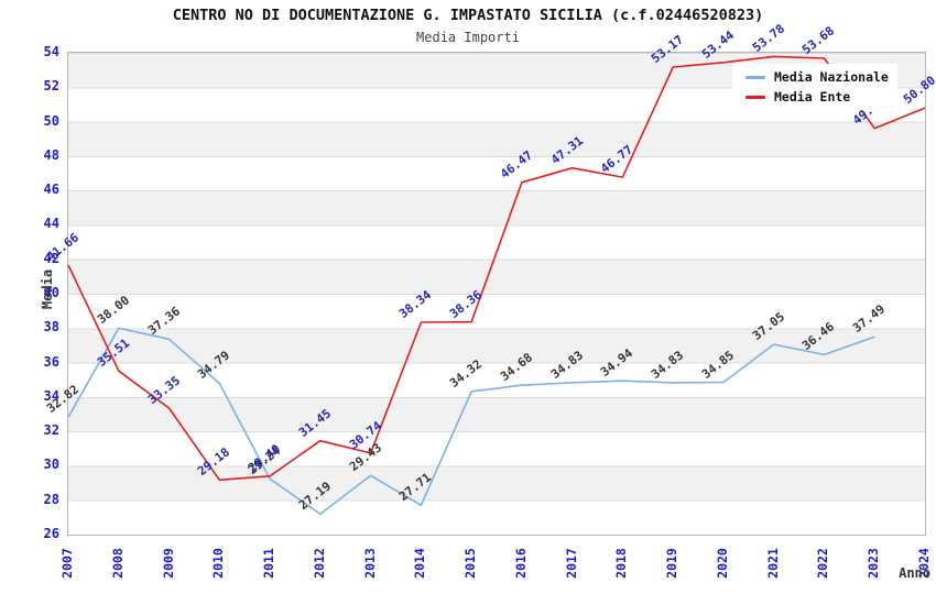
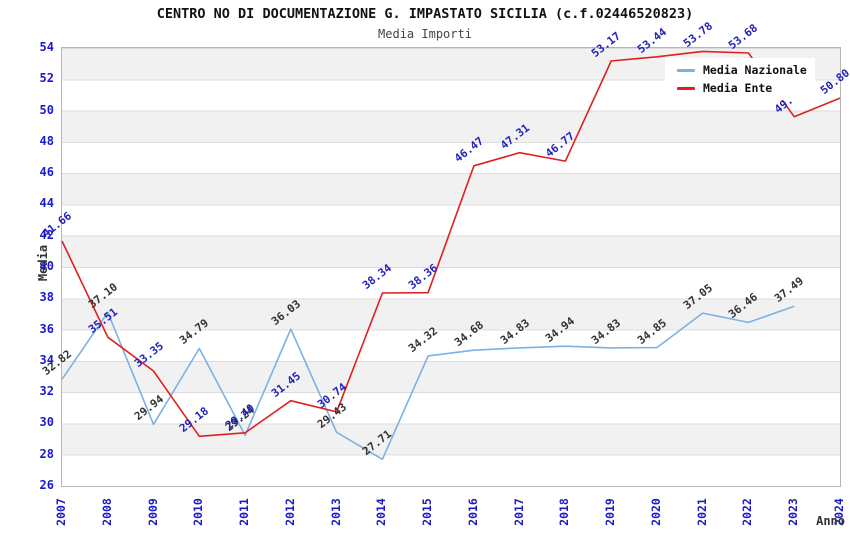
Media Nazionale/2008: 38.00 -> 37.10
Media Nazionale/2009: 37.36 -> 29.94
Media Nazionale/2012: 27.19 -> 36.03
